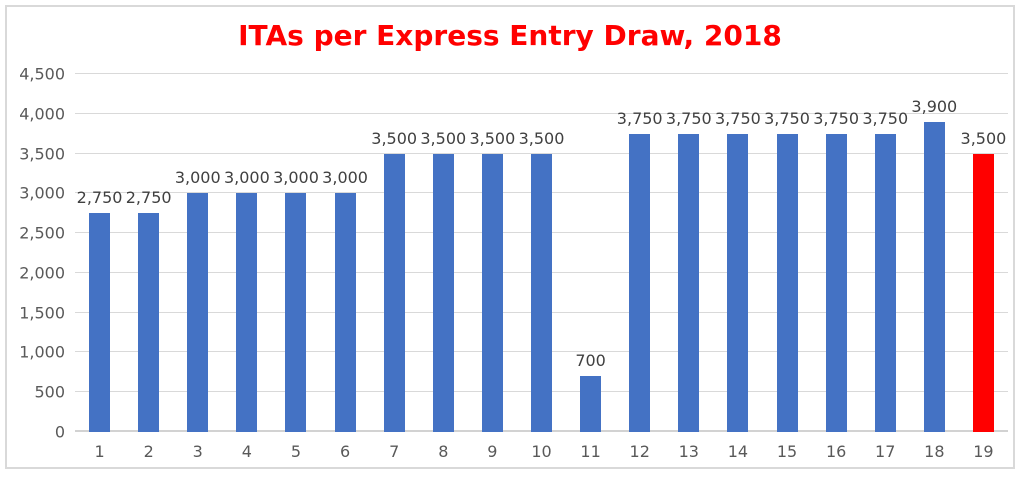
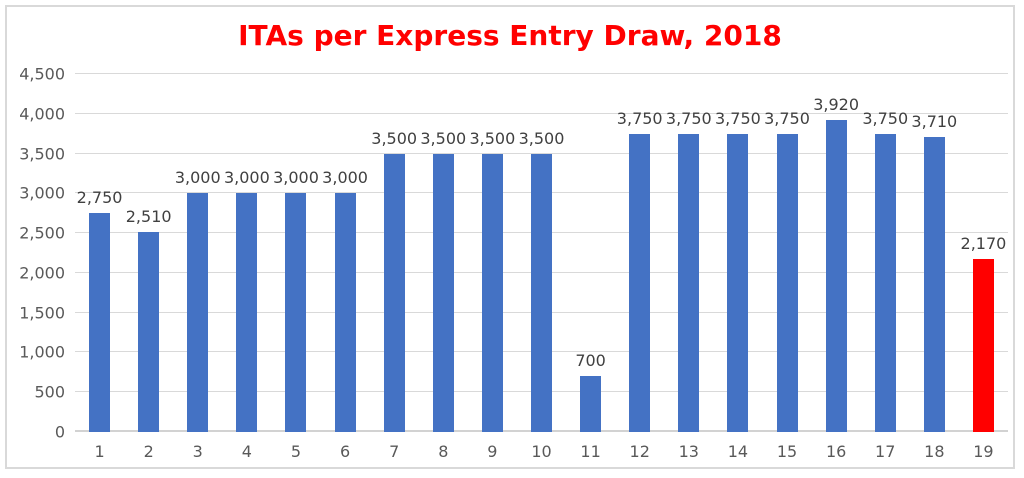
2: 2,750 -> 2,510
16: 3,750 -> 3,920
18: 3,900 -> 3,710
19: 3,500 -> 2,170
